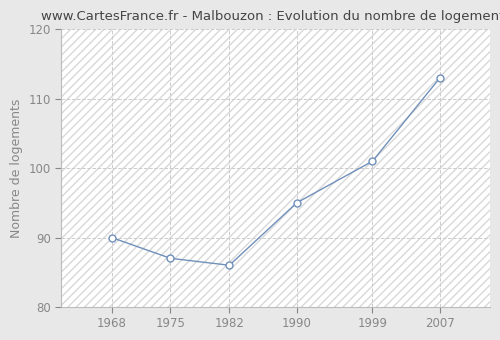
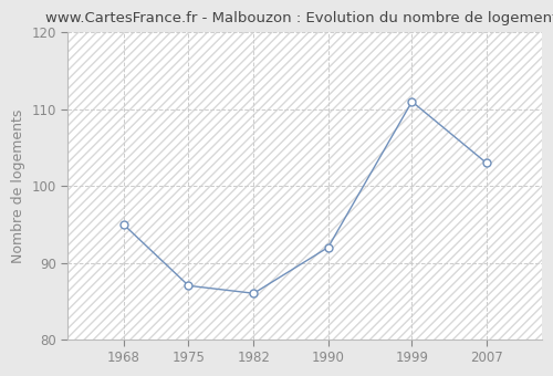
1968: 90 -> 95
1990: 95 -> 92
1999: 101 -> 111
2007: 113 -> 103
